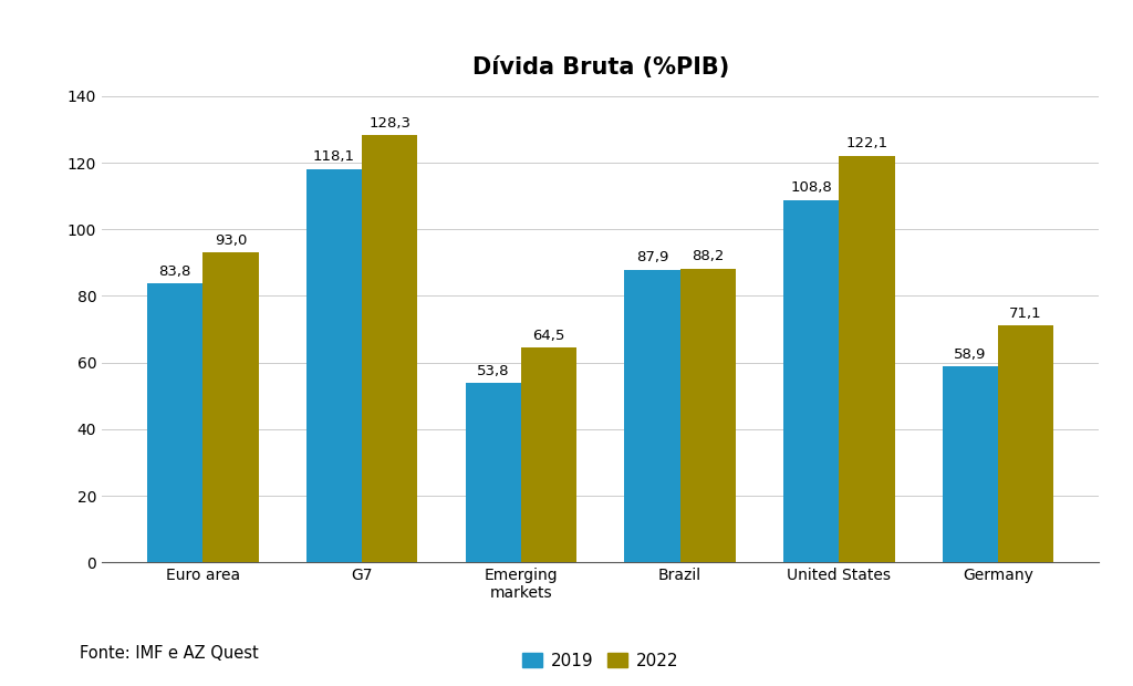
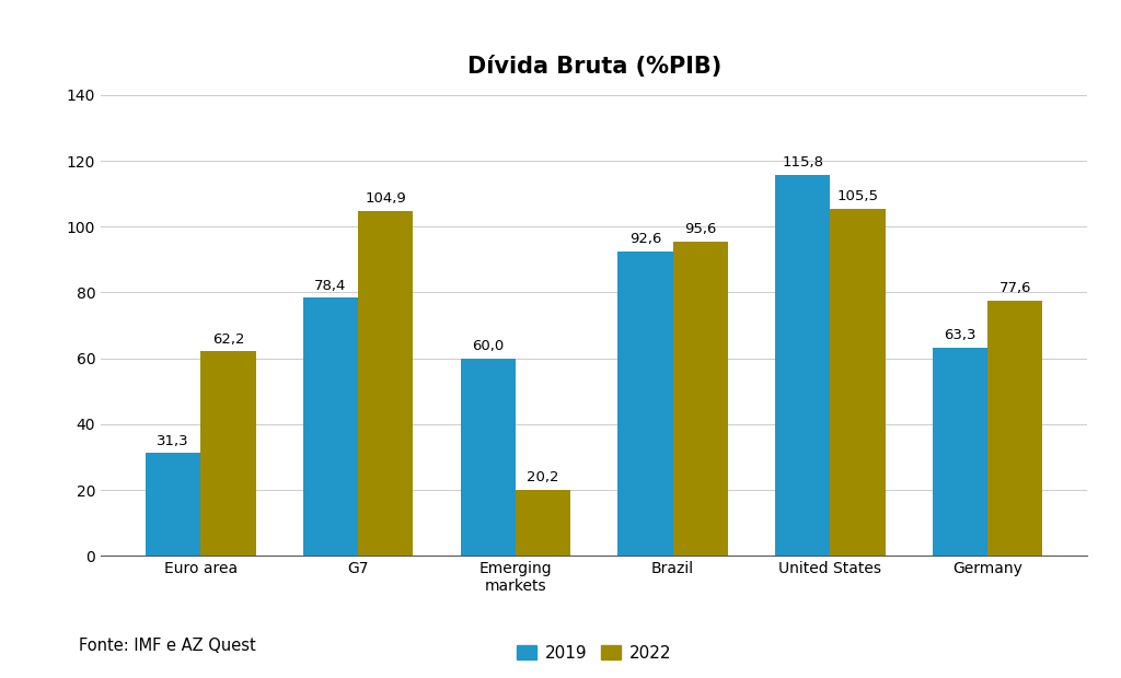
2019/Euro area: 83,8 -> 31,3
2022/Euro area: 93,0 -> 62,2
2019/G7: 118,1 -> 78,4
2022/G7: 128,3 -> 104,9
2019/Emerging markets: 53,8 -> 60,0
2022/Emerging markets: 64,5 -> 20,2
2019/Brazil: 87,9 -> 92,6
2022/Brazil: 88,2 -> 95,6
2019/United States: 108,8 -> 115,8
2022/United States: 122,1 -> 105,5
2019/Germany: 58,9 -> 63,3
2022/Germany: 71,1 -> 77,6
